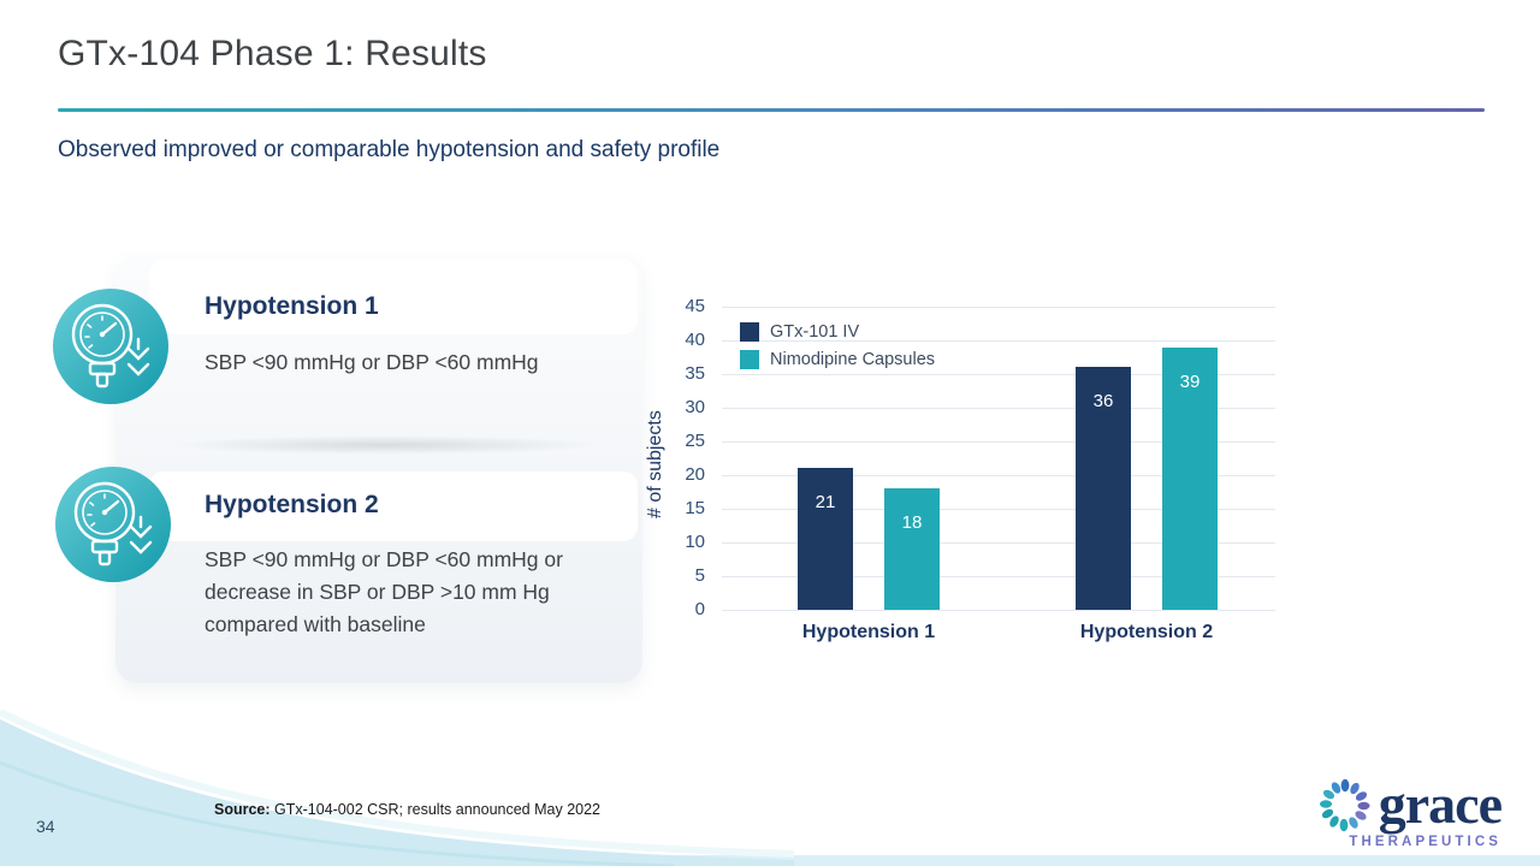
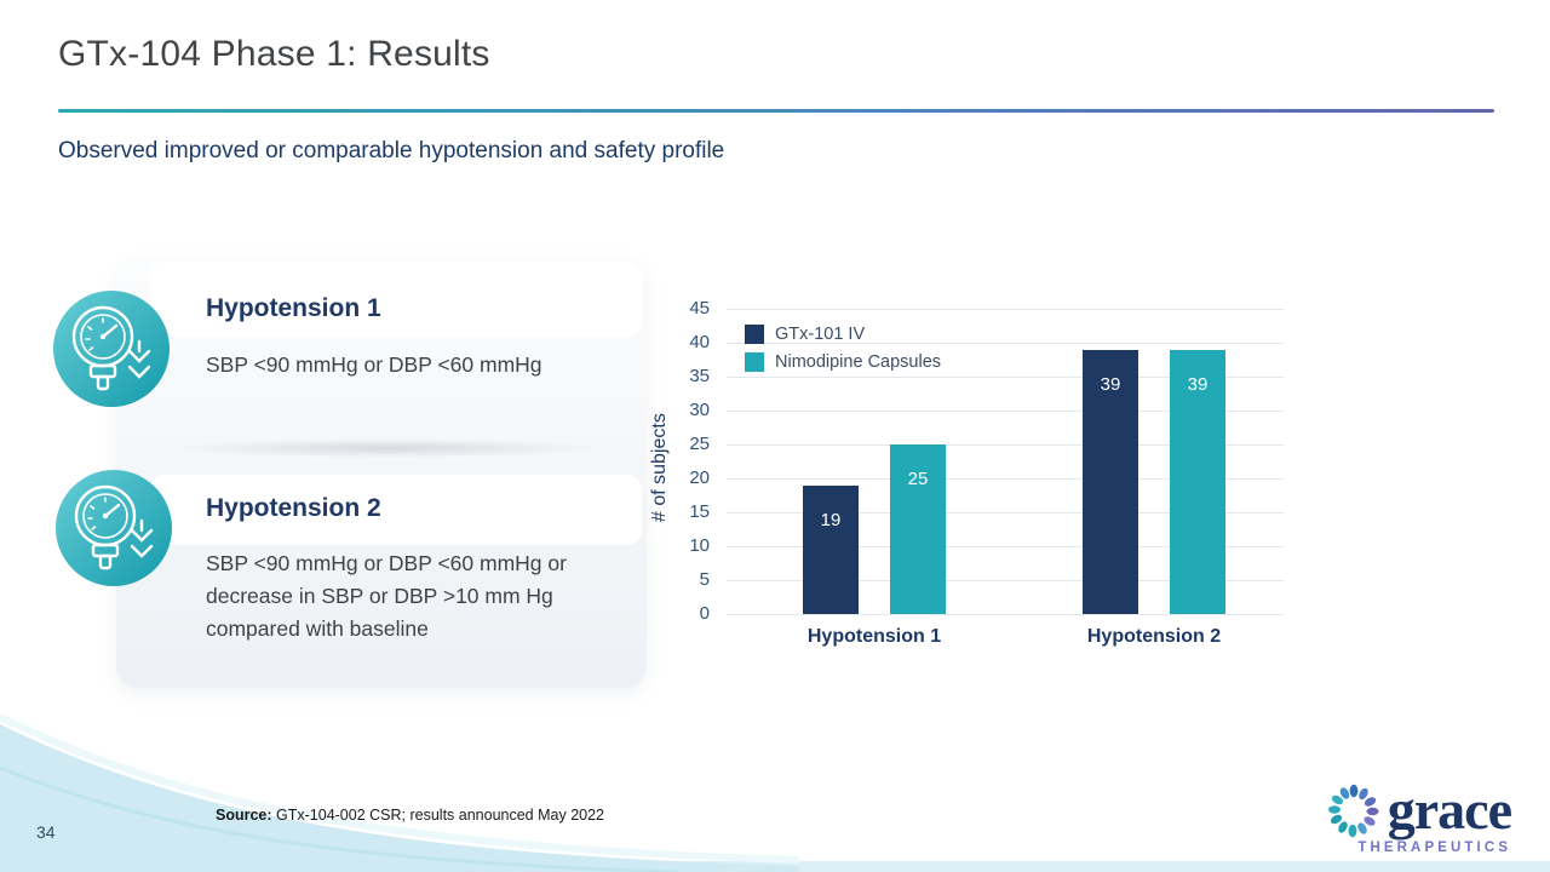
GTx-101 IV/Hypotension 1: 21 -> 19
Nimodipine Capsules/Hypotension 1: 18 -> 25
GTx-101 IV/Hypotension 2: 36 -> 39
